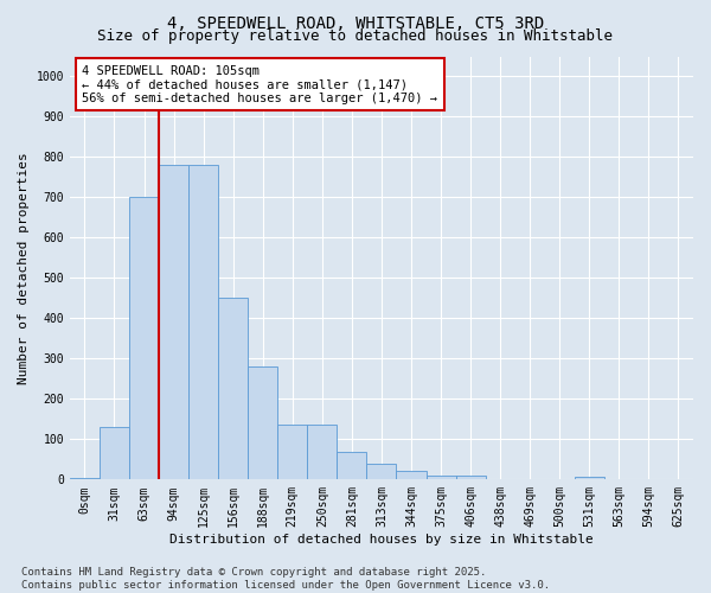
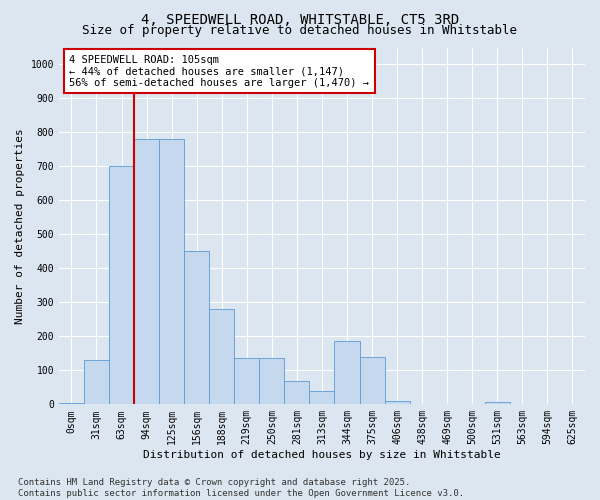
344sqm: 22 -> 185
375sqm: 10 -> 140
